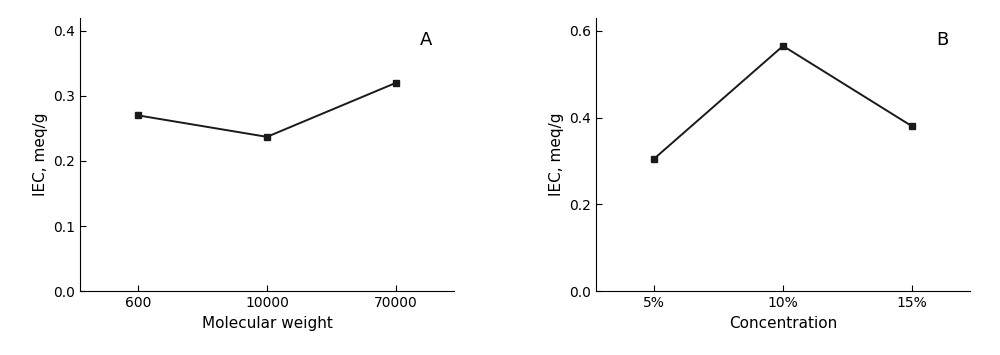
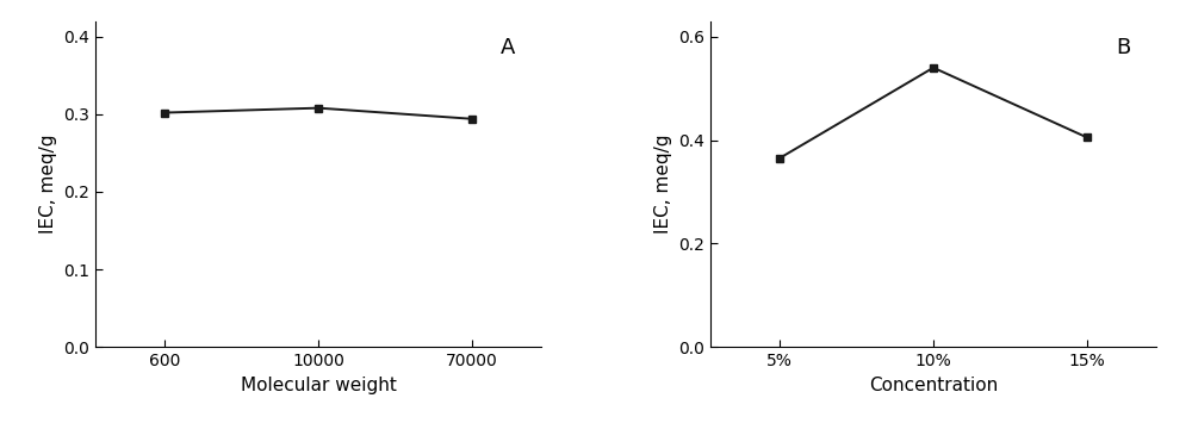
600: 0.270 -> 0.302
10000: 0.237 -> 0.308
70000: 0.320 -> 0.294
5%: 0.305 -> 0.365
10%: 0.565 -> 0.540
15%: 0.380 -> 0.405
